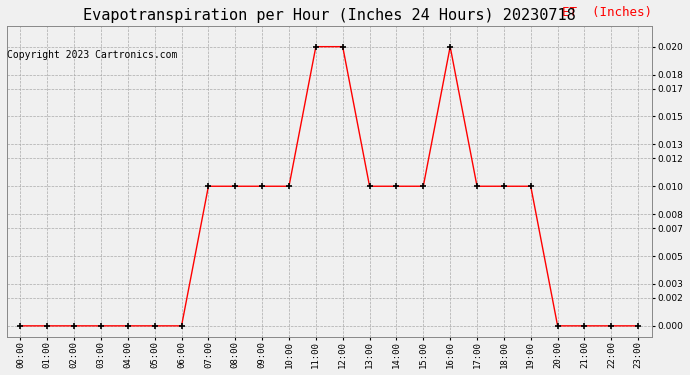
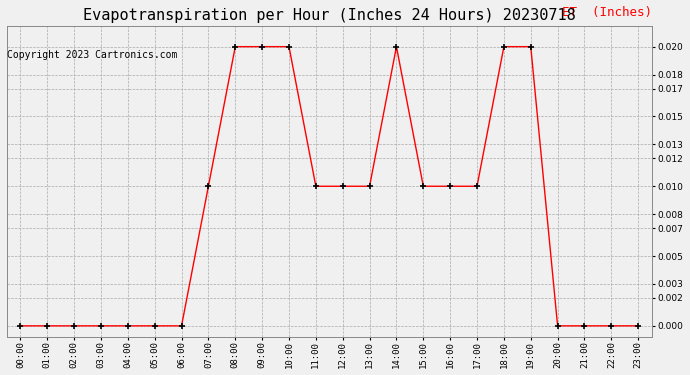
08:00: 0.01 -> 0.02
09:00: 0.01 -> 0.02
10:00: 0.01 -> 0.02
11:00: 0.02 -> 0.01
12:00: 0.02 -> 0.01
14:00: 0.01 -> 0.02
16:00: 0.02 -> 0.01
18:00: 0.01 -> 0.02
19:00: 0.01 -> 0.02
